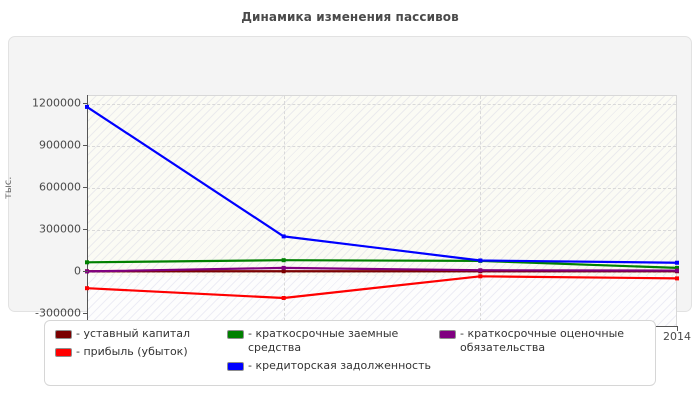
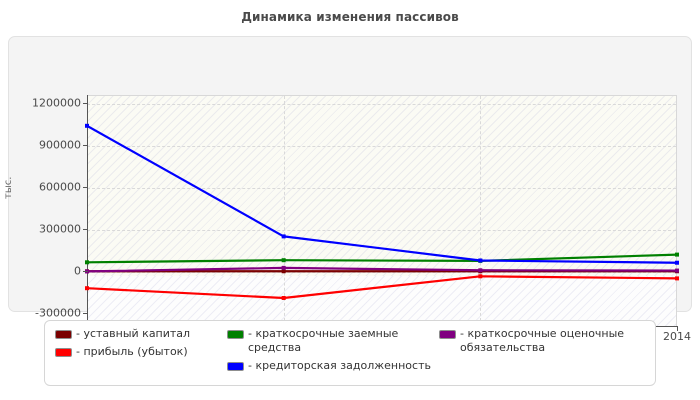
- кредиторская задолженность/2011: 1180000 -> 1040000
- краткосрочные заемные средства/2014: 20000 -> 120000
